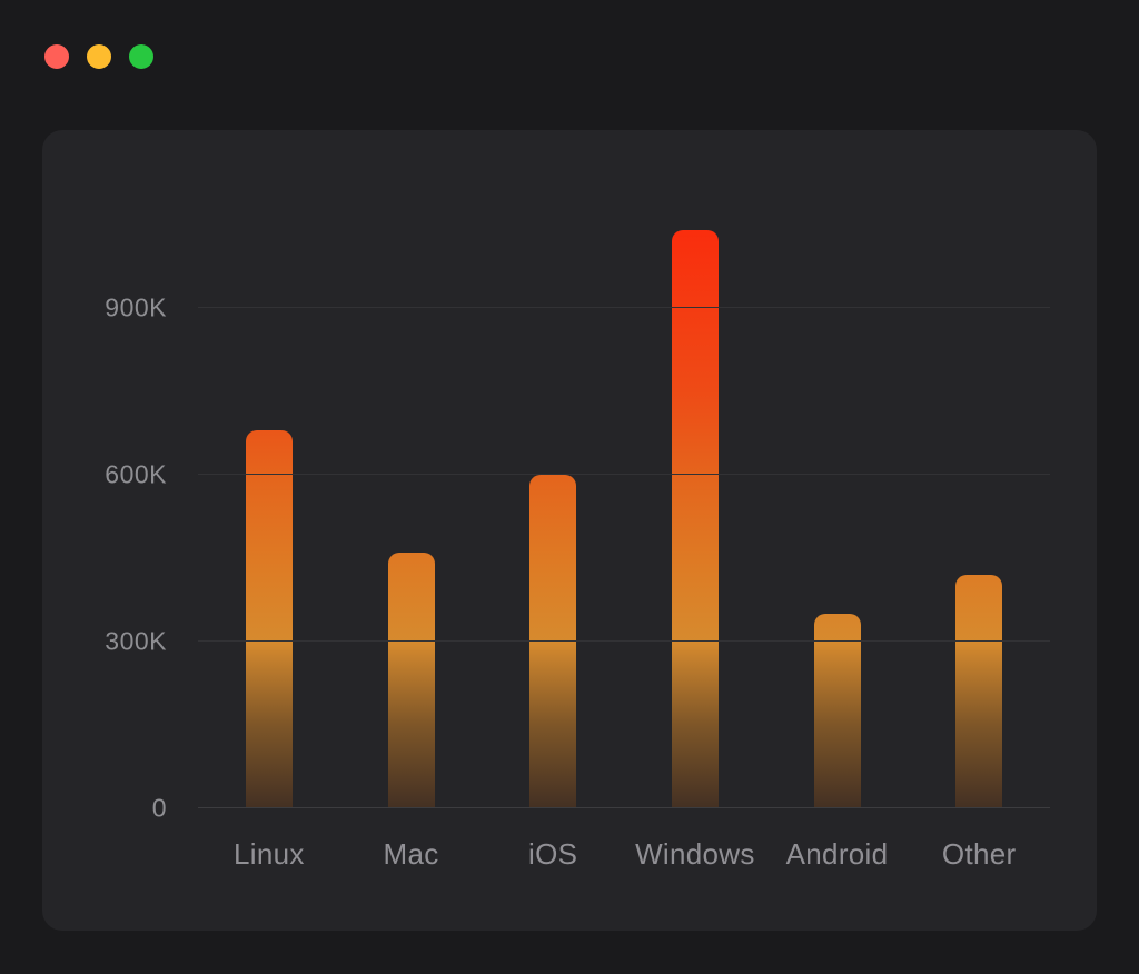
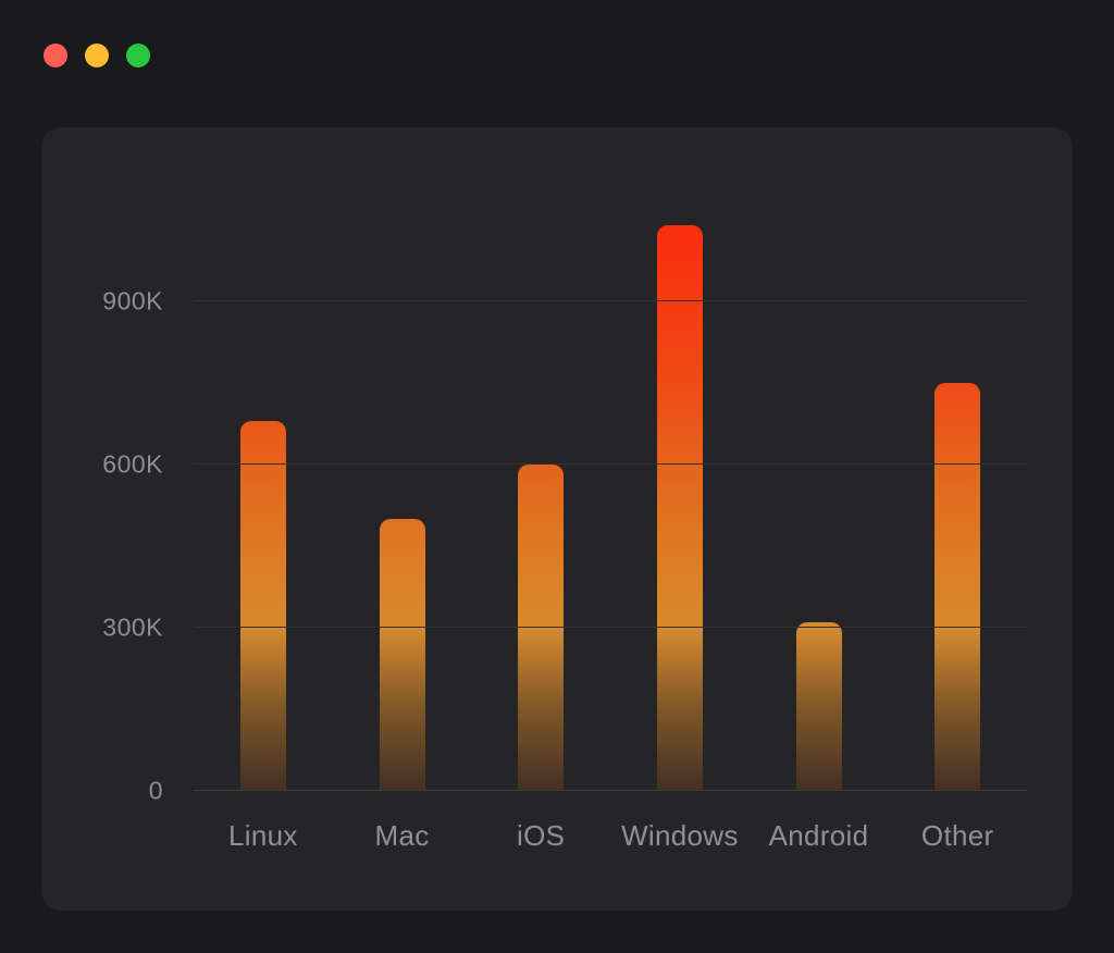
Mac: 460K -> 500K
Android: 350K -> 310K
Other: 420K -> 750K
